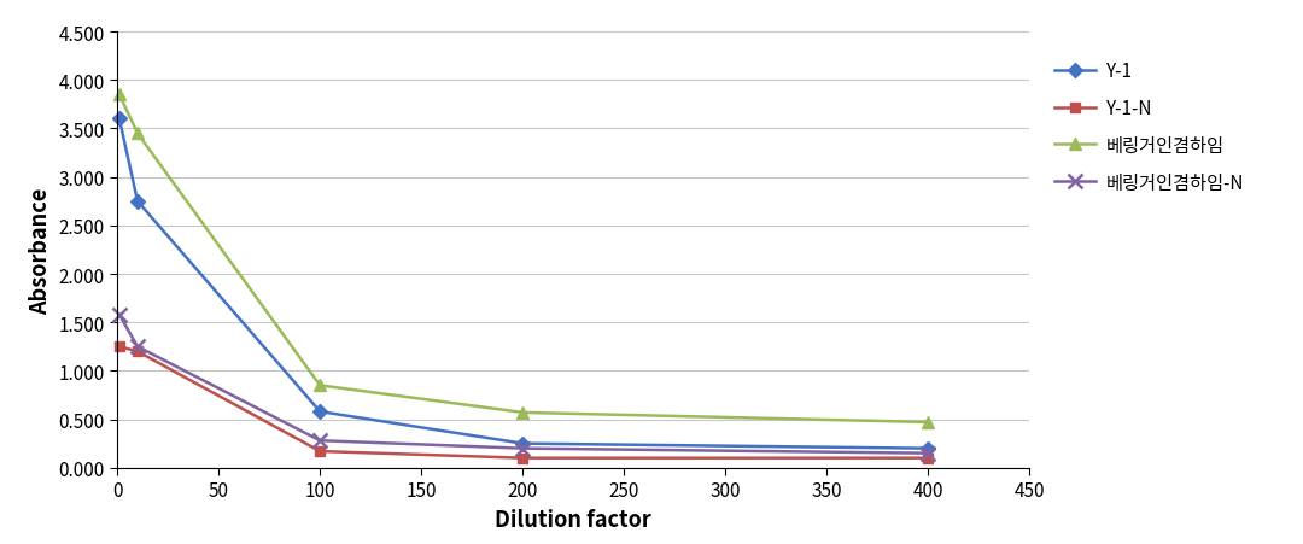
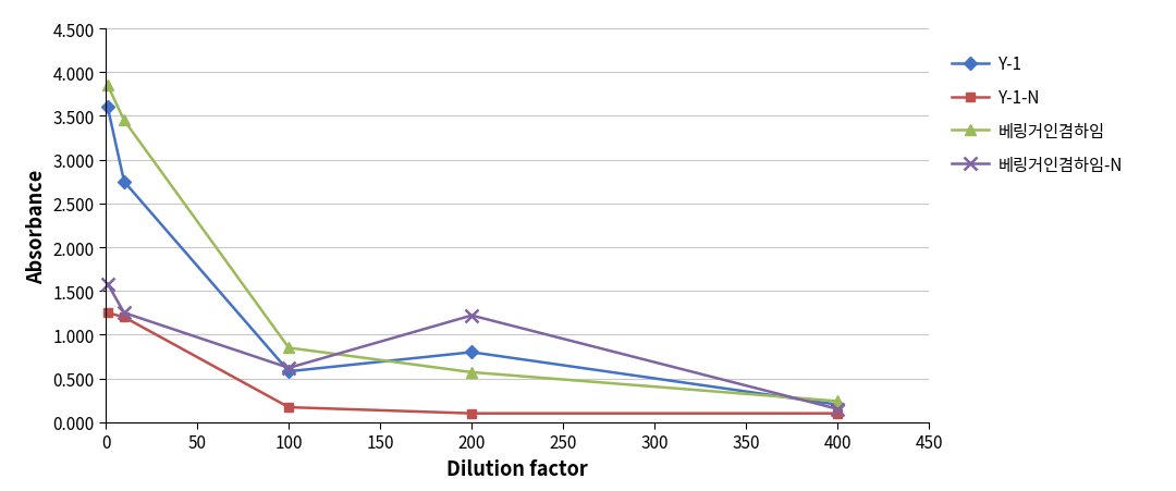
베링거인겸하임-N/100: 0.28 -> 0.62
Y-1/200: 0.25 -> 0.80
베링거인겸하임-N/200: 0.20 -> 1.22
베링거인겸하임/400: 0.47 -> 0.24
